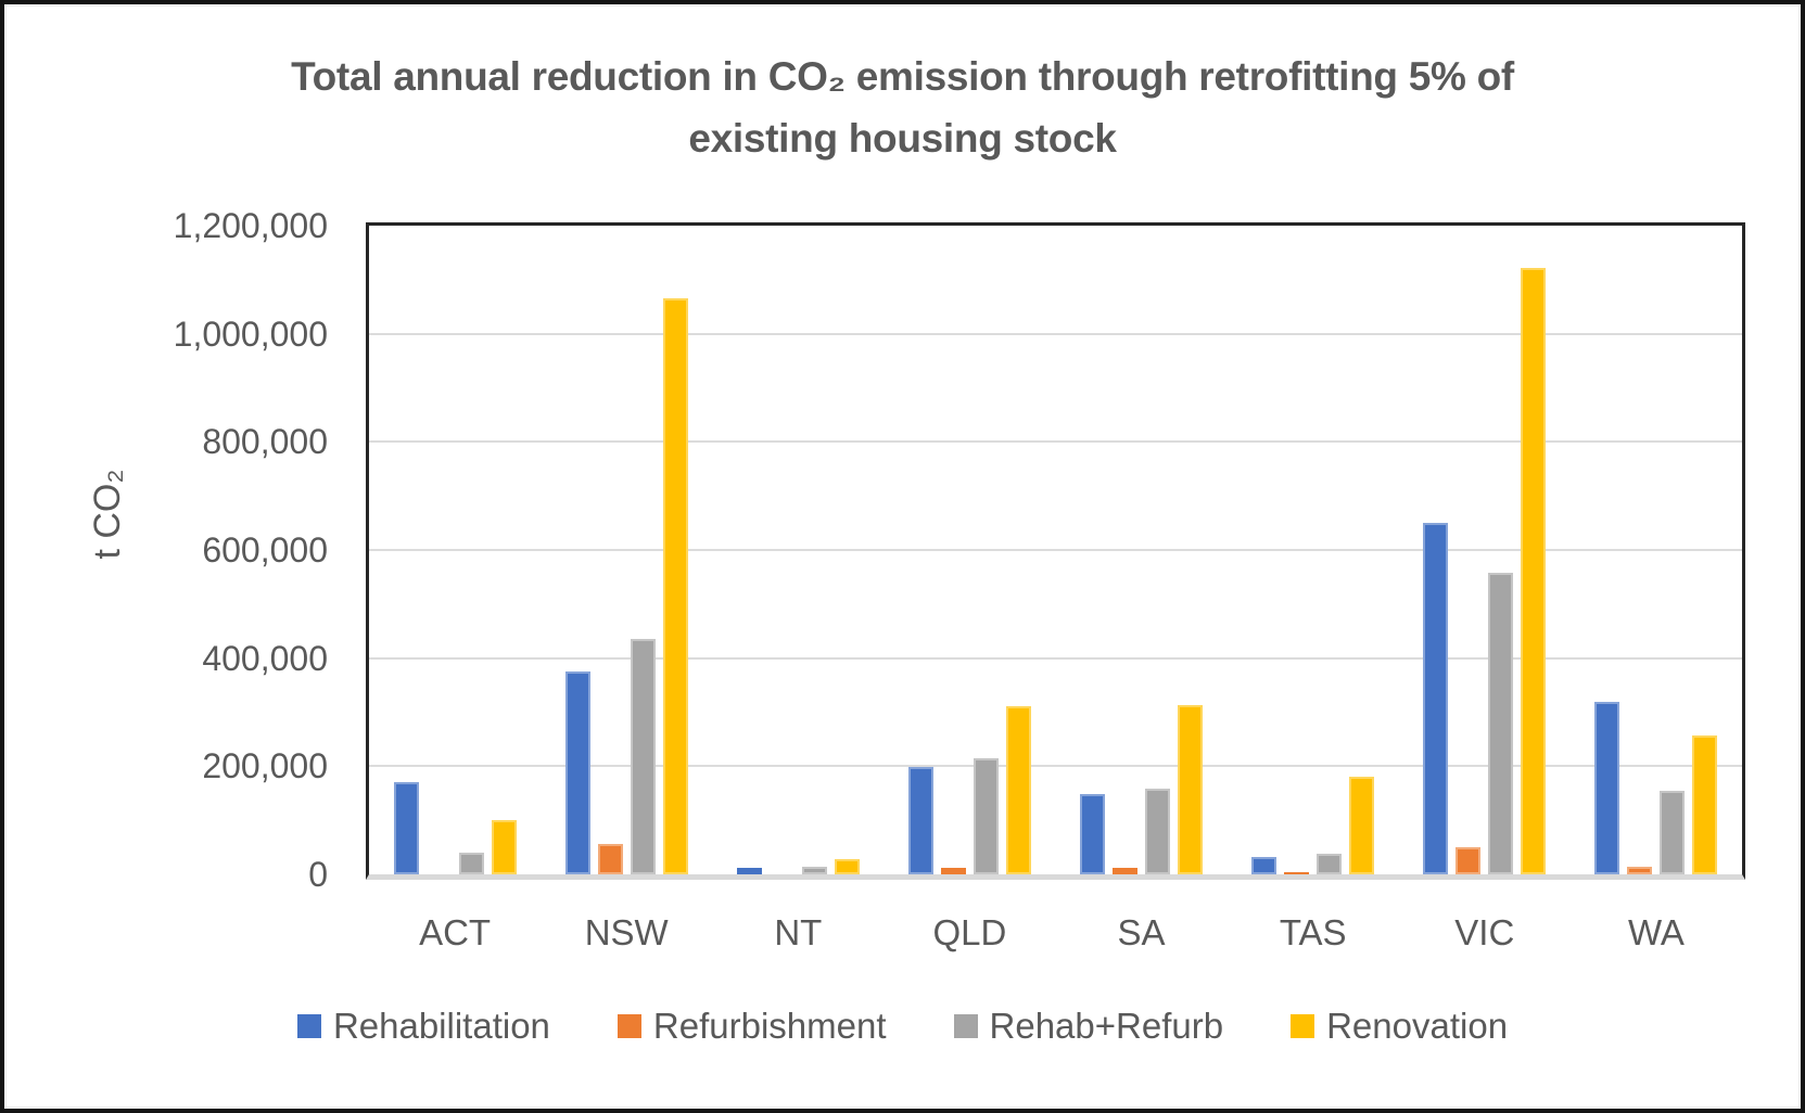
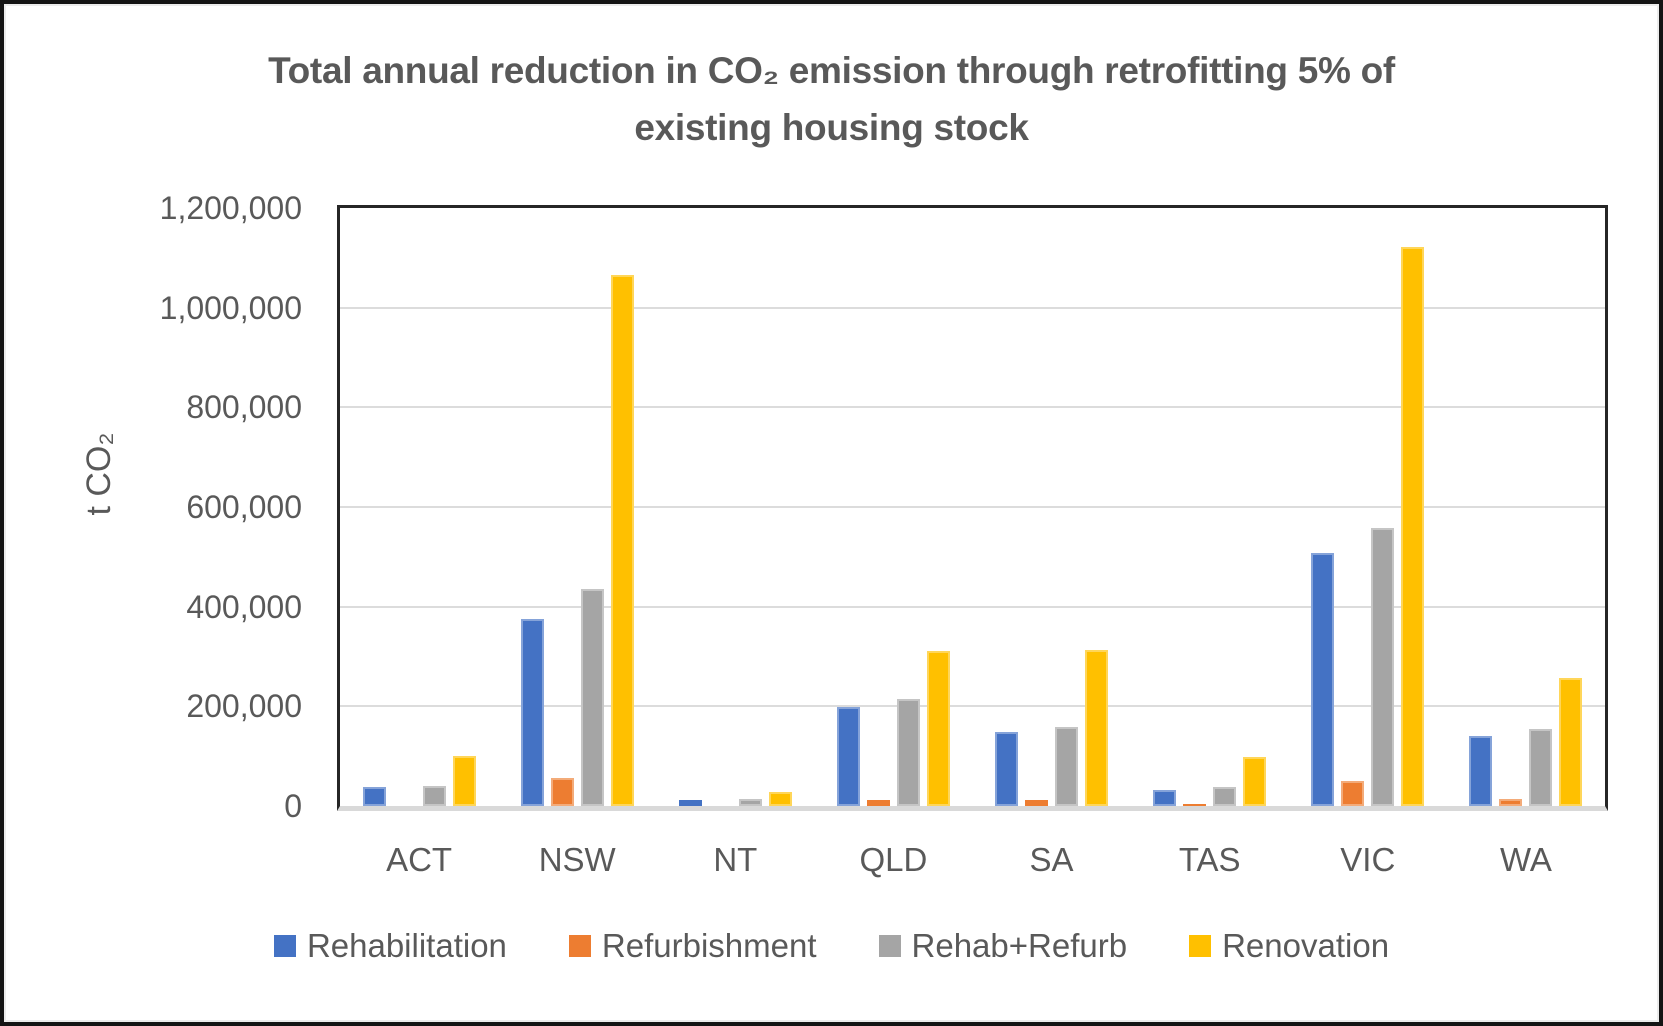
Rehabilitation/ACT: 170000 -> 40000
Renovation/TAS: 180000 -> 100000
Rehabilitation/VIC: 650000 -> 510000
Rehabilitation/WA: 320000 -> 140000
